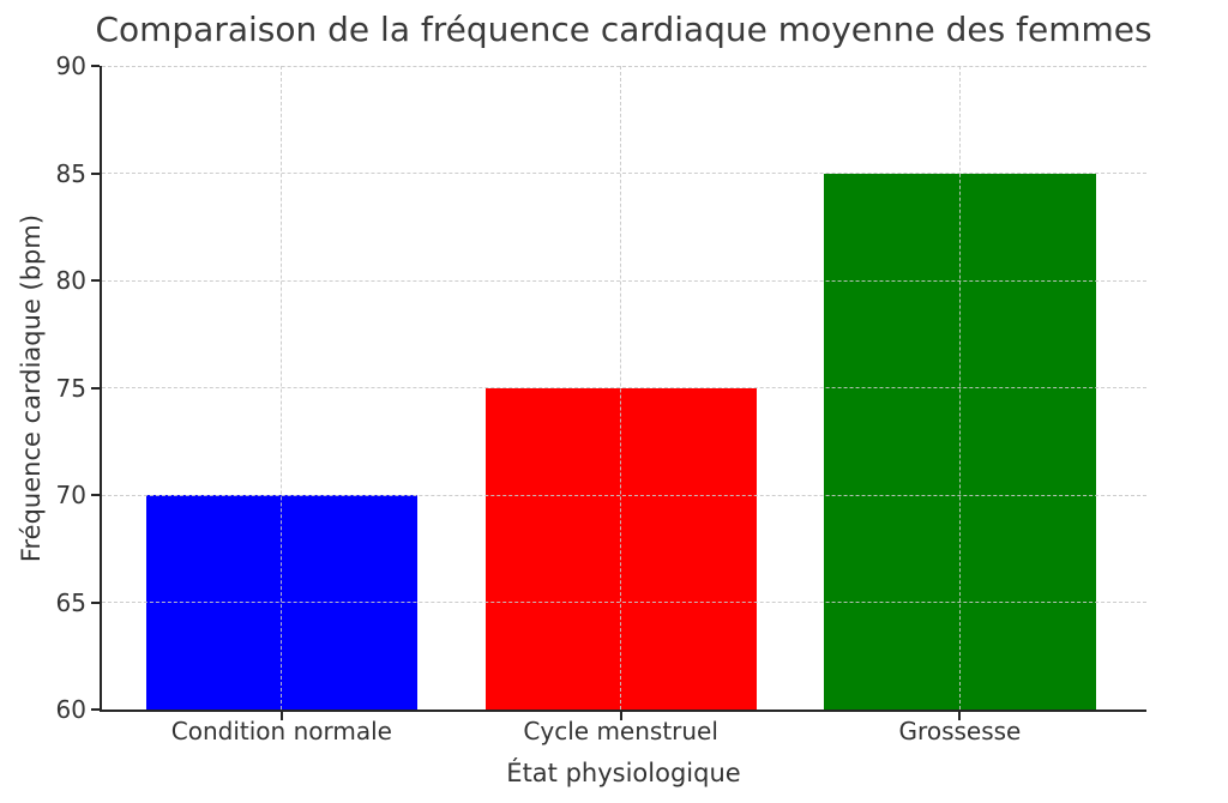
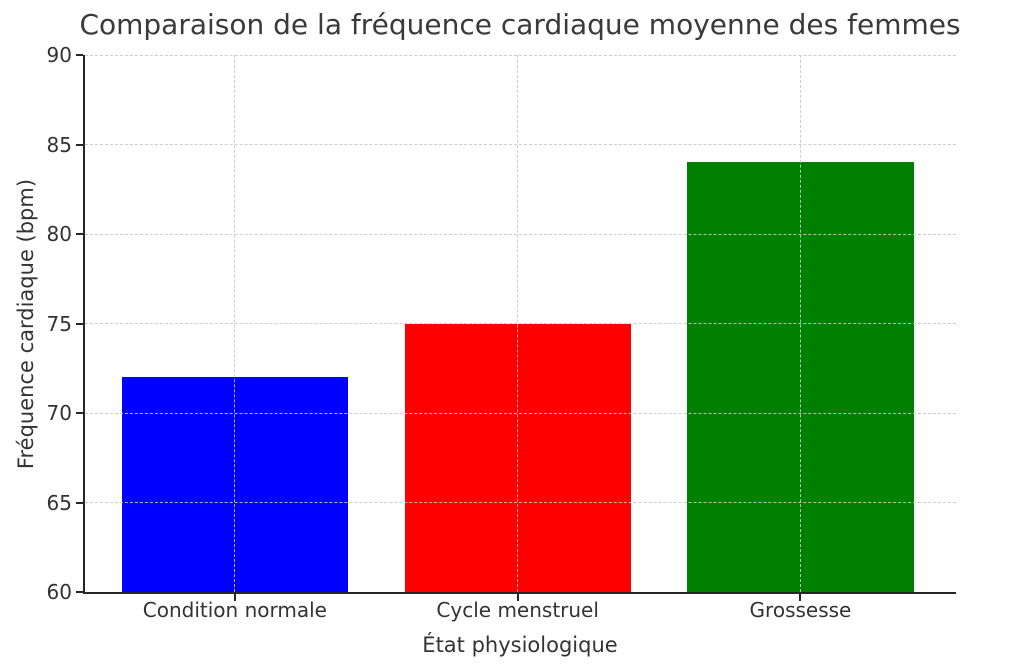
Condition normale: 70 -> 72
Grossesse: 85 -> 84
